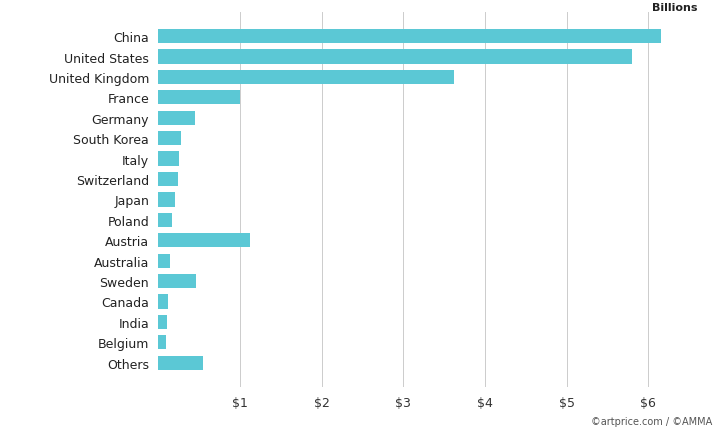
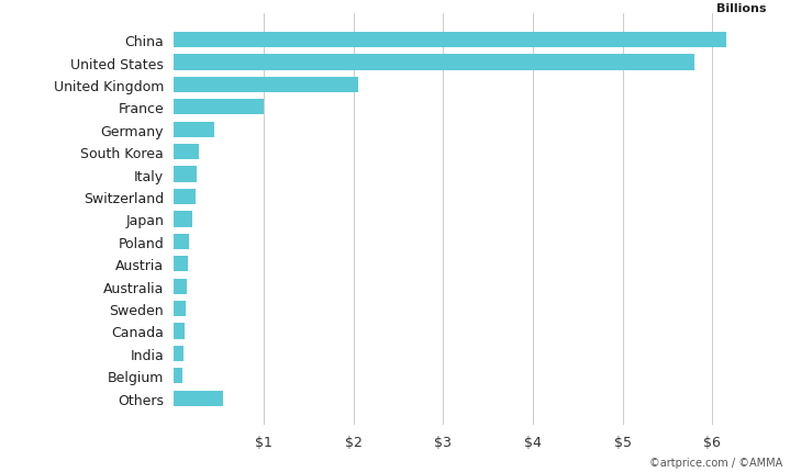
United Kingdom: $3.62 -> $2.05
Austria: $1.12 -> $0.16
Sweden: $0.46 -> $0.13
